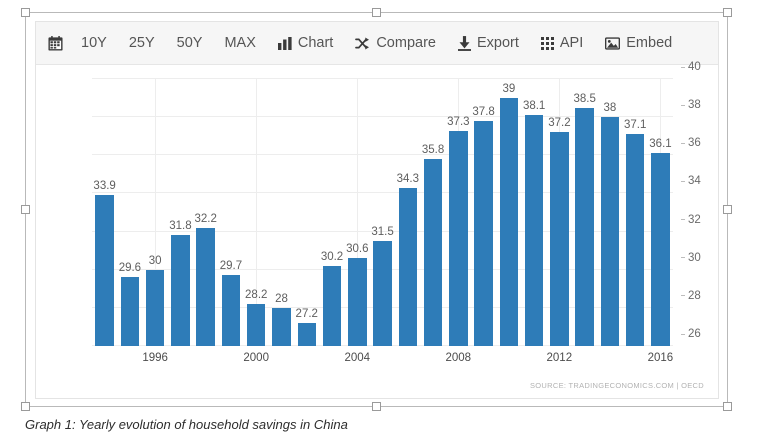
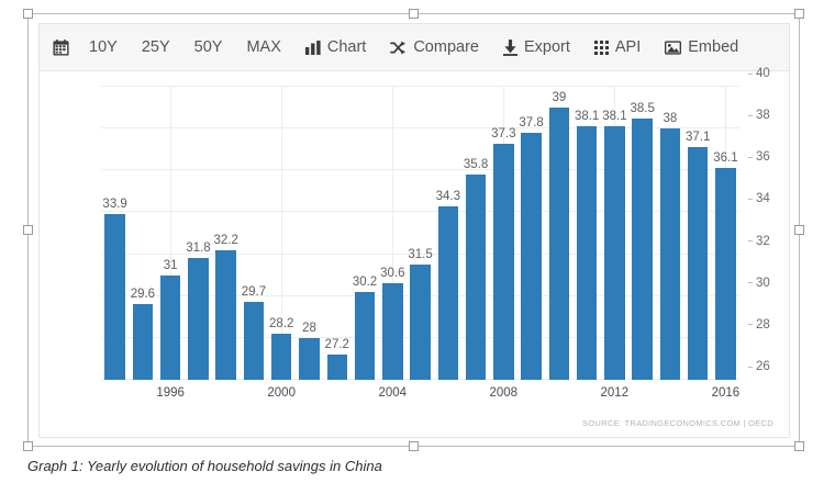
1996: 30 -> 31
2012: 37.2 -> 38.1
